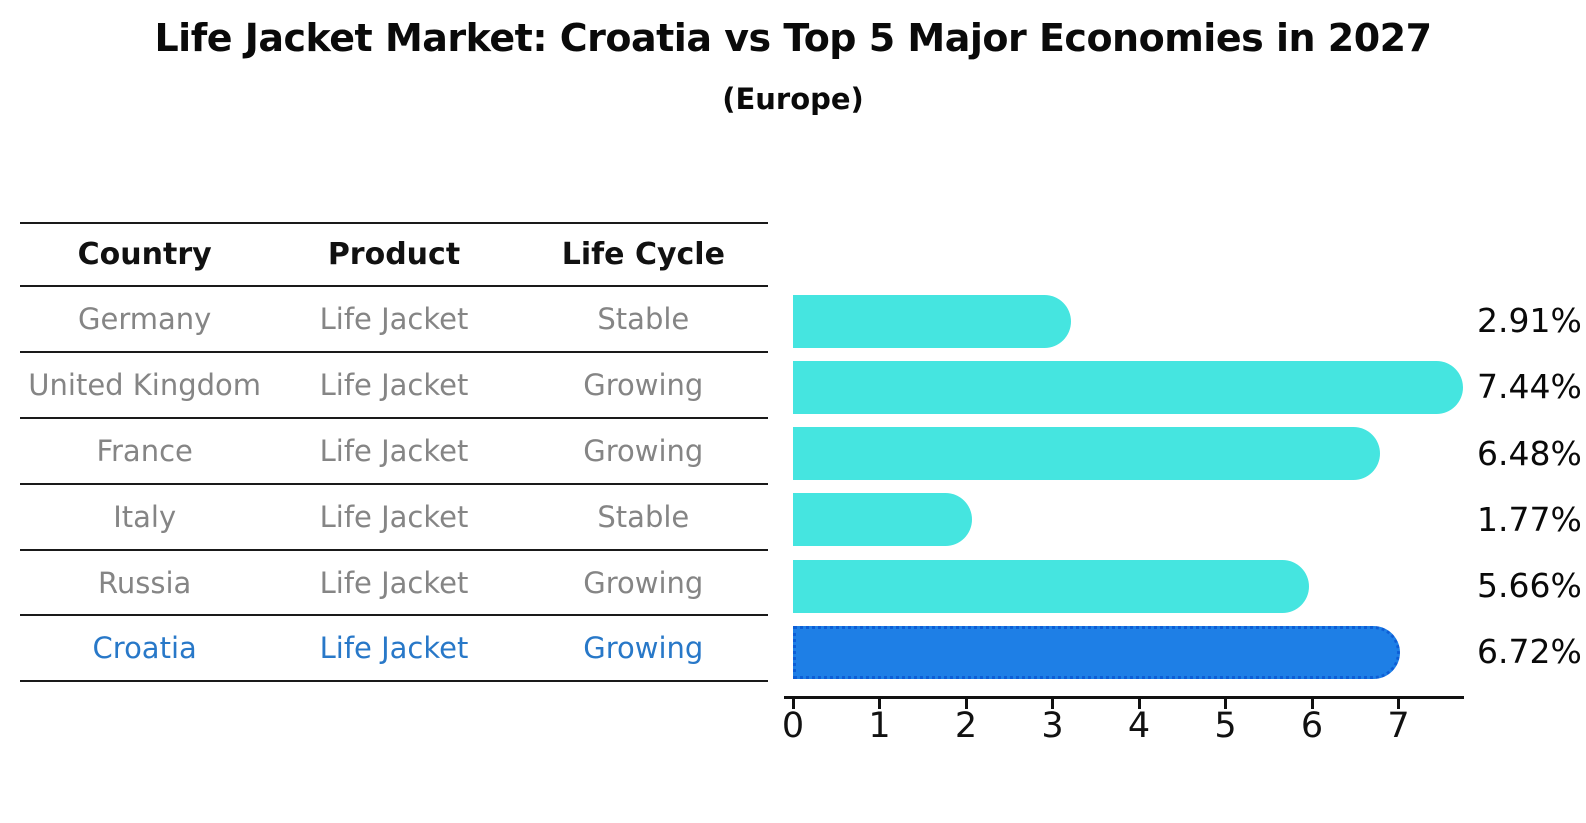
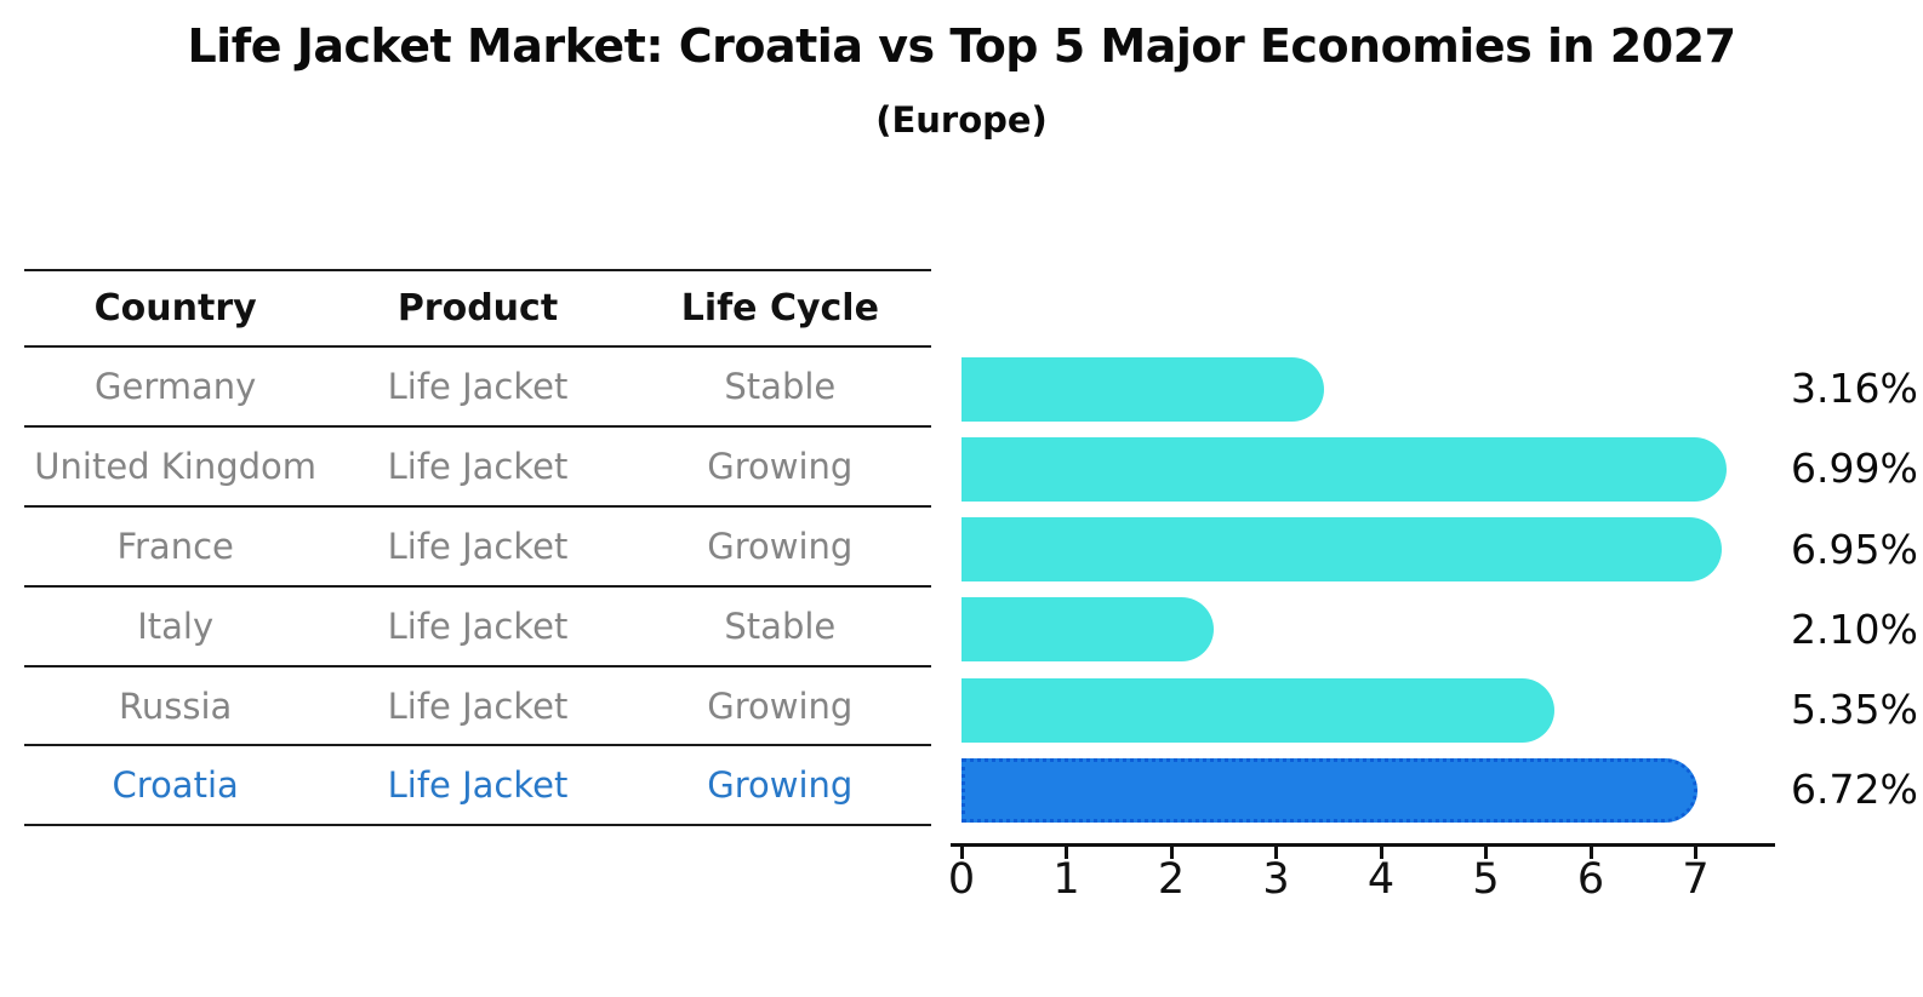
Germany: 2.91% -> 3.16%
United Kingdom: 7.44% -> 6.99%
France: 6.48% -> 6.95%
Italy: 1.77% -> 2.10%
Russia: 5.66% -> 5.35%
